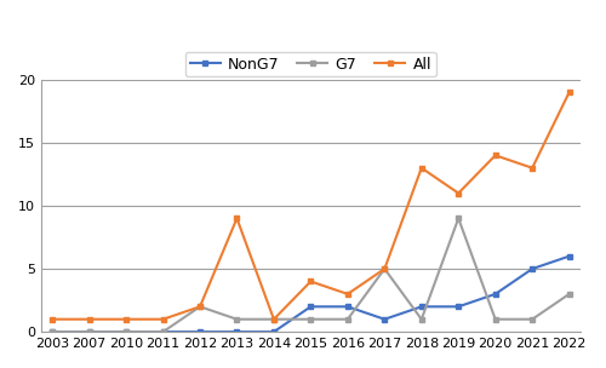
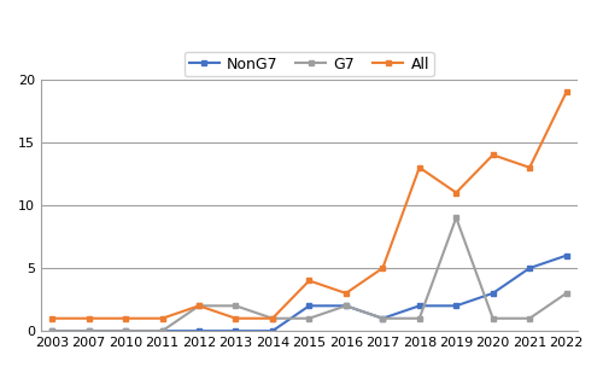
G7/2013: 1 -> 2
All/2013: 9 -> 1
G7/2016: 1 -> 2
G7/2017: 5 -> 1
